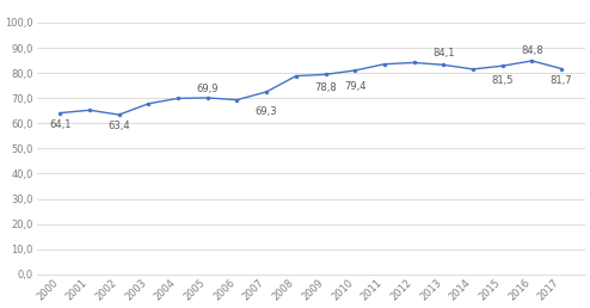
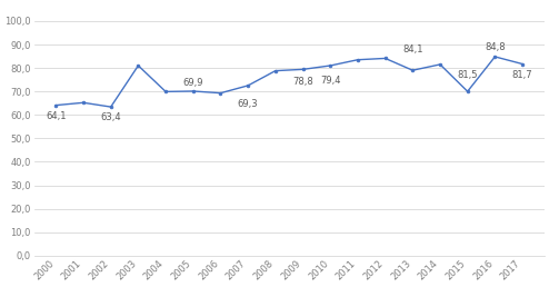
2003: 67,8 -> 81,0
2013: 83,2 -> 79,0
2015: 82,8 -> 70,0
